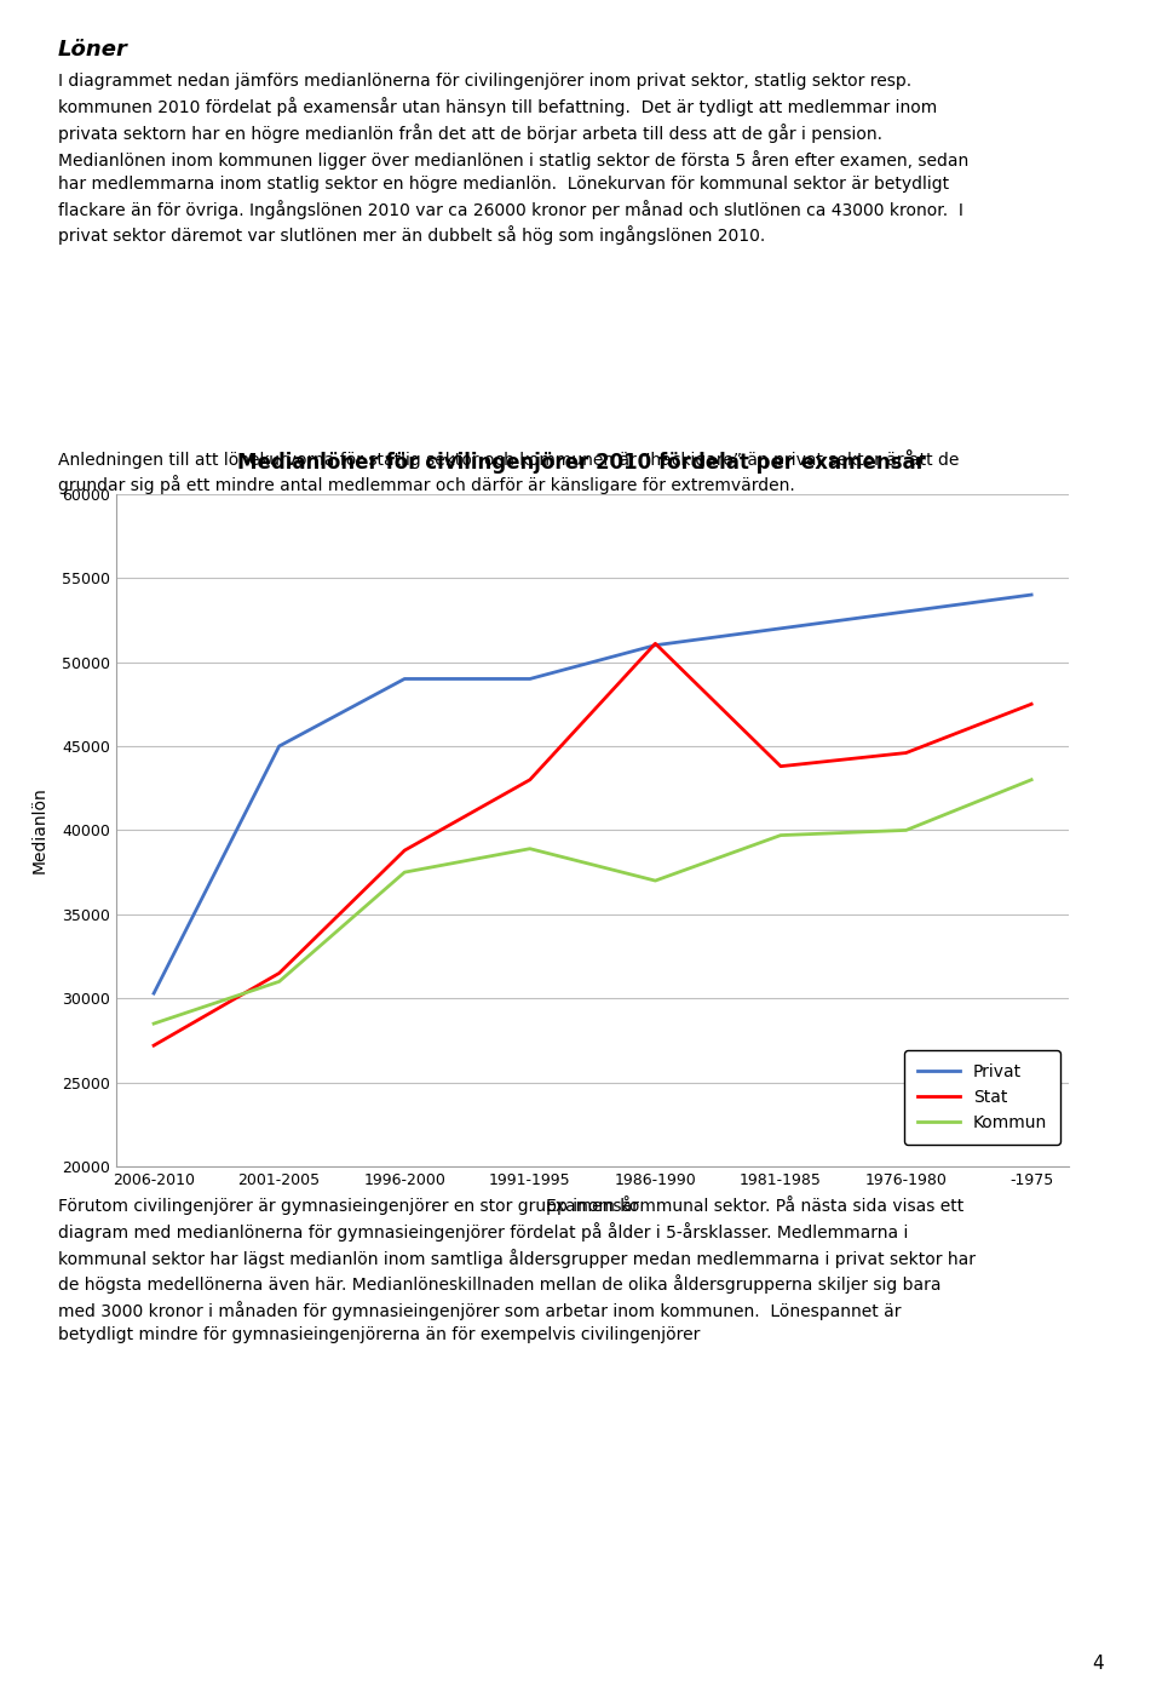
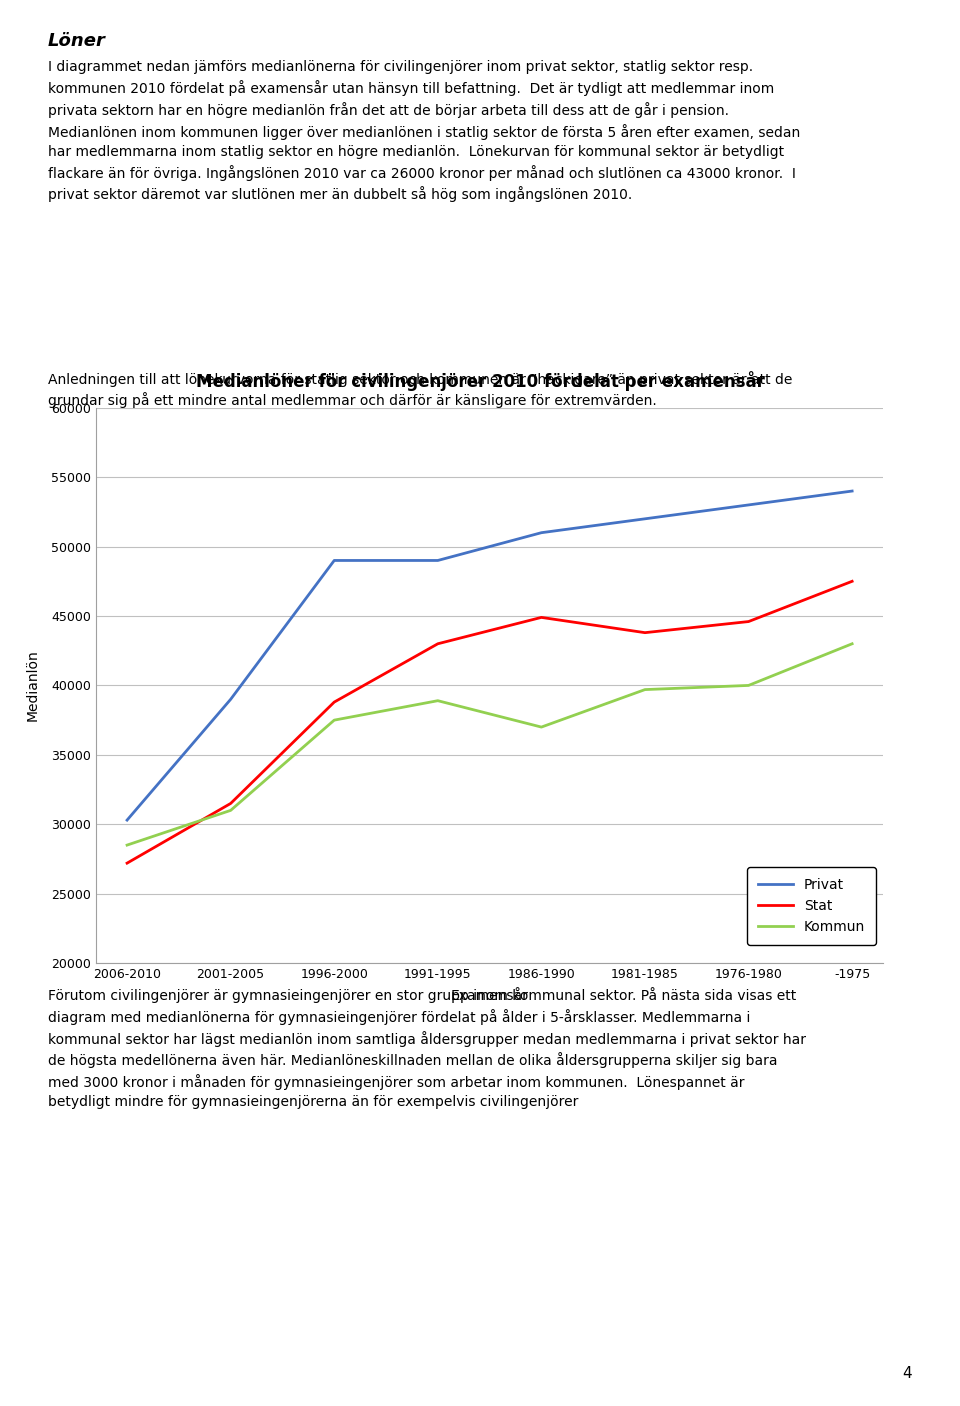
Privat/2001-2005: 45000 -> 39000
Stat/1986-1990: 51100 -> 44900
